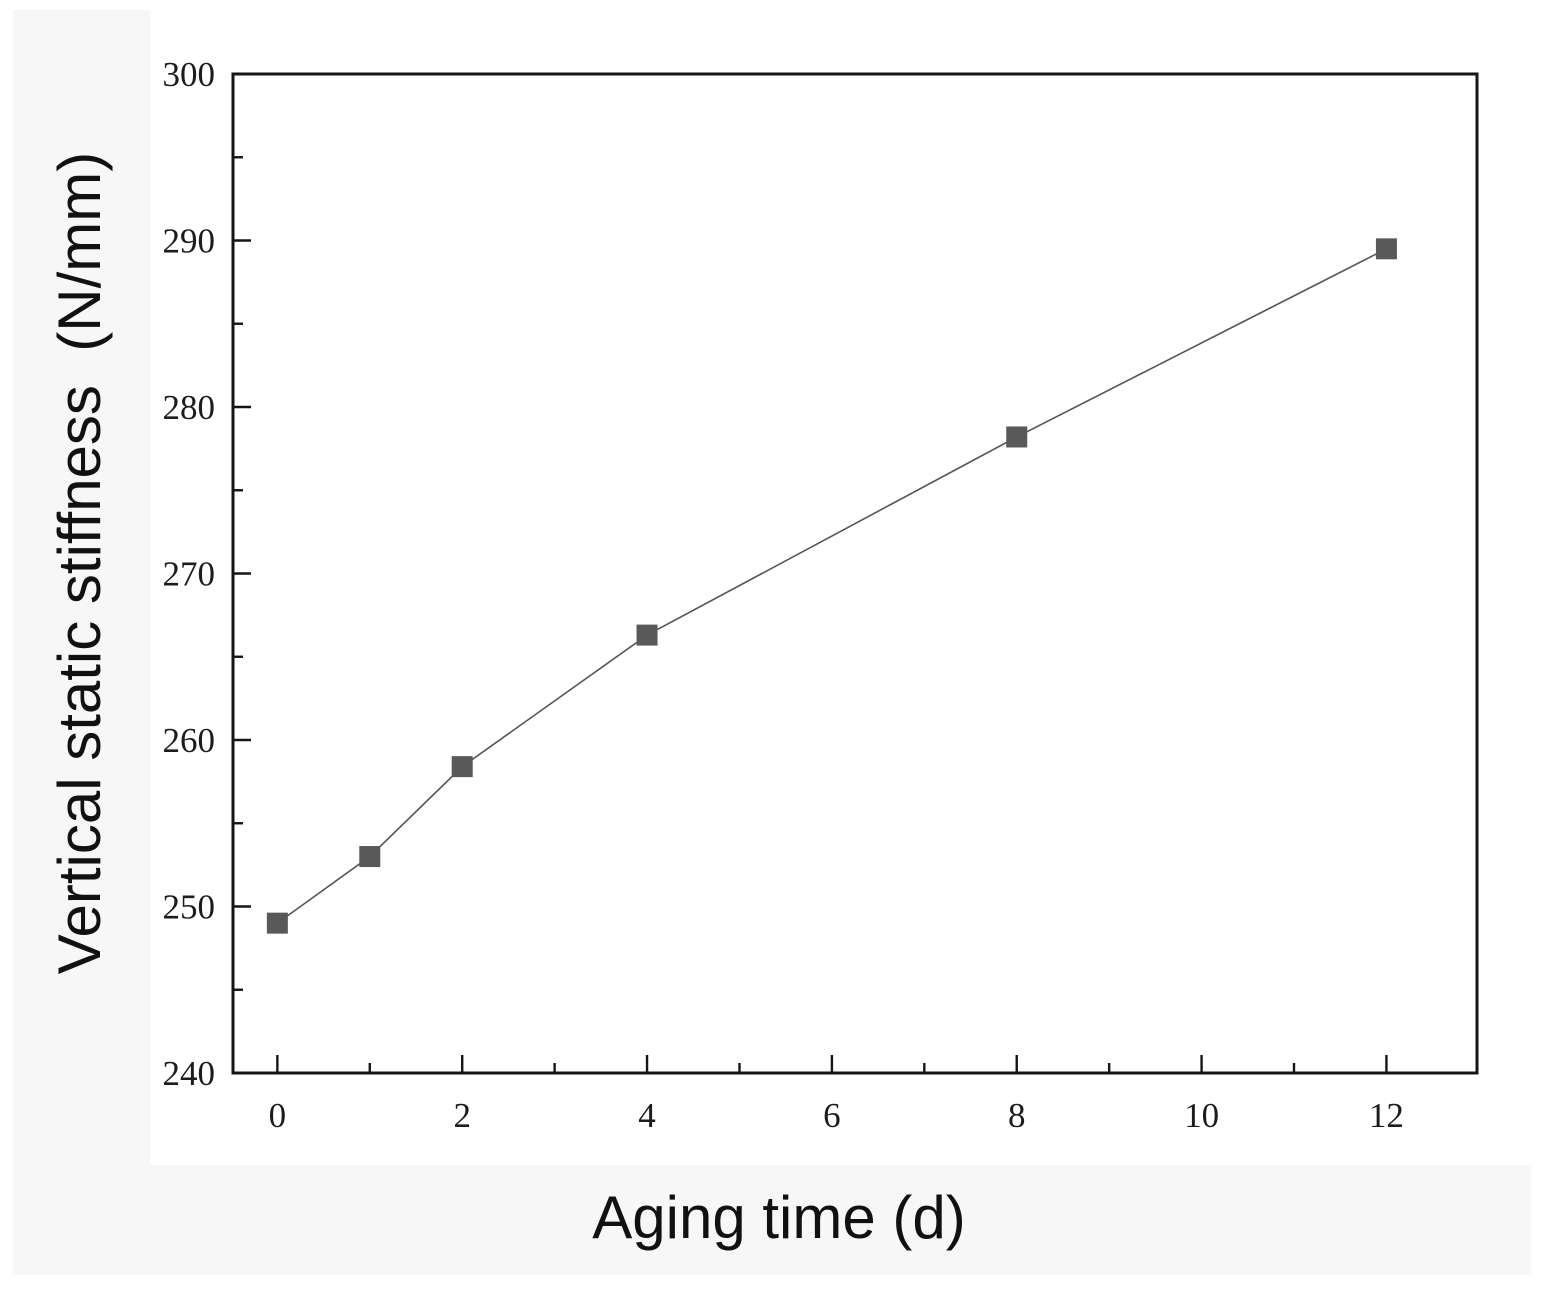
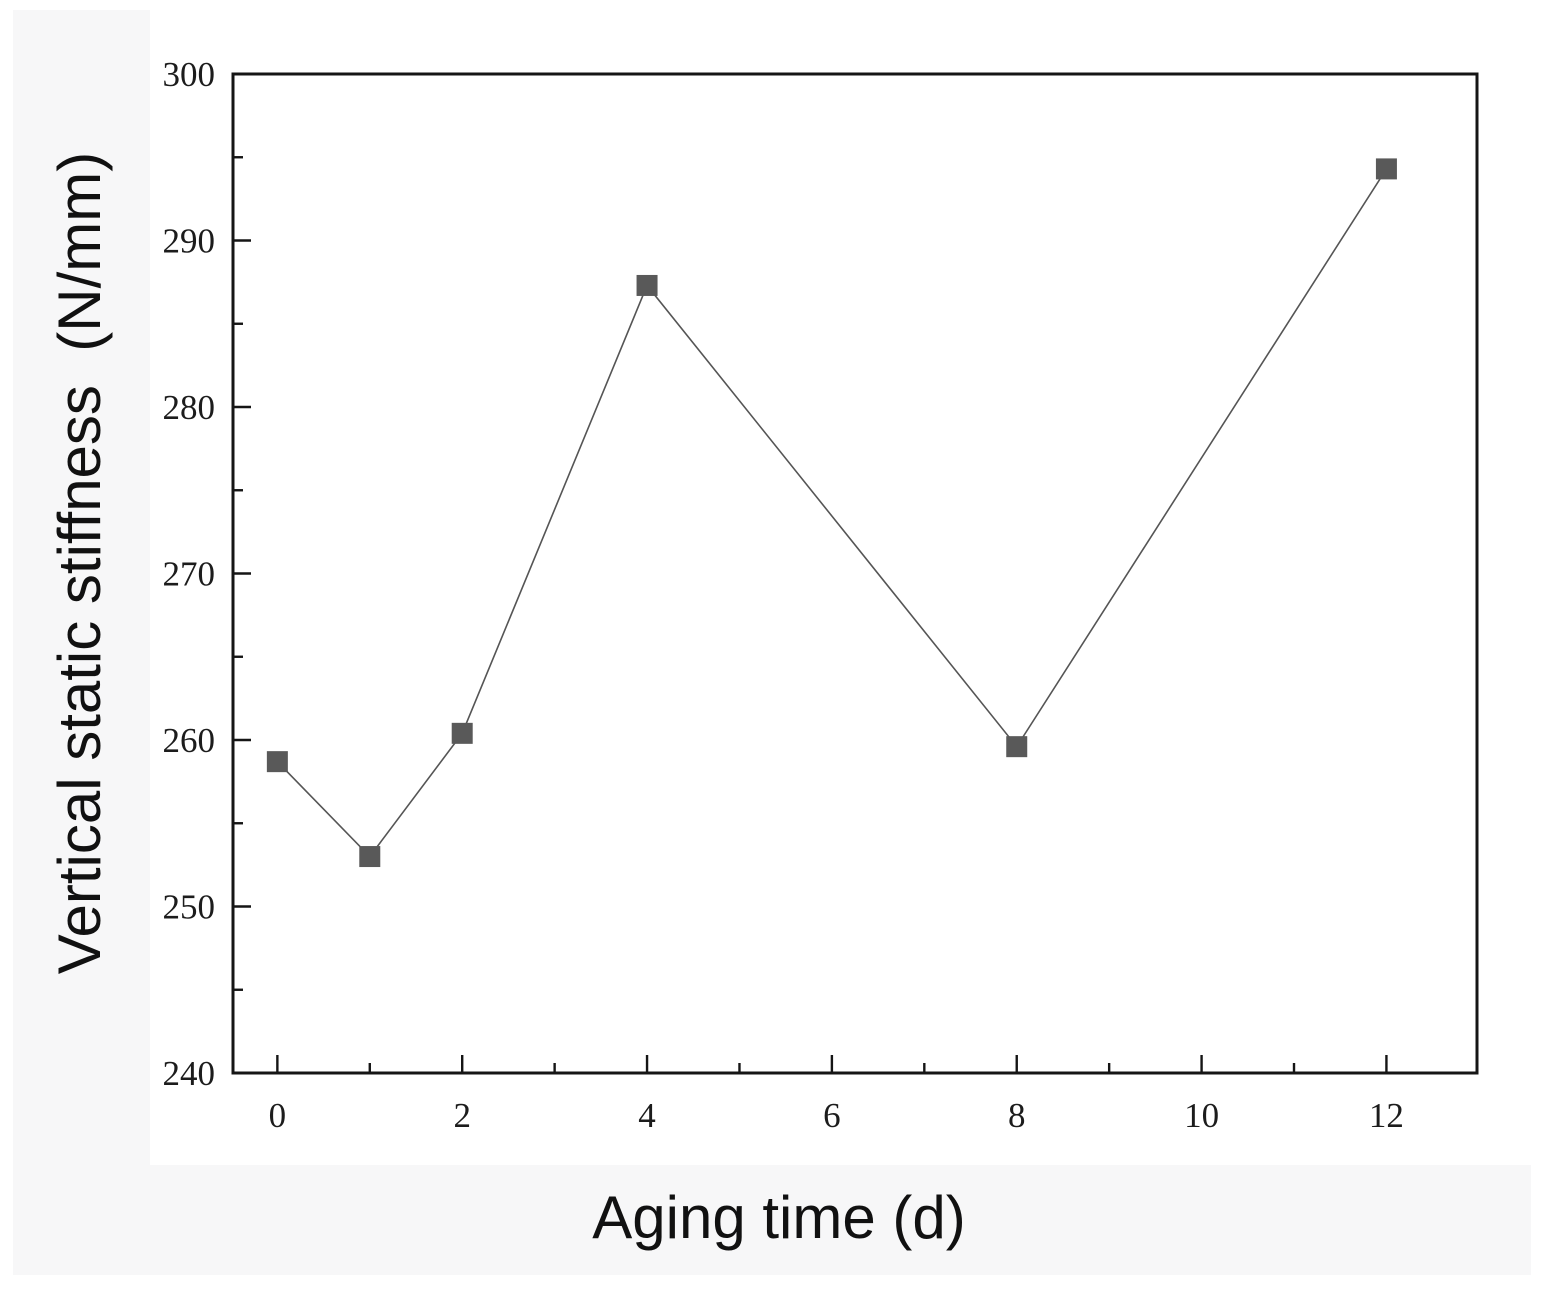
0: 249.0 -> 258.7
2: 258.4 -> 260.4
4: 266.3 -> 287.3
8: 278.2 -> 259.6
12: 289.5 -> 294.3
